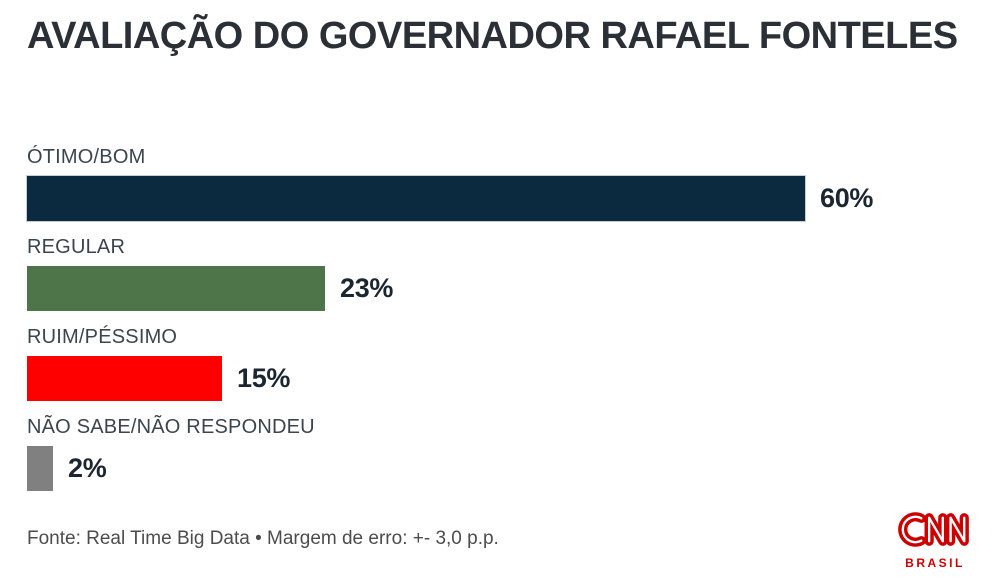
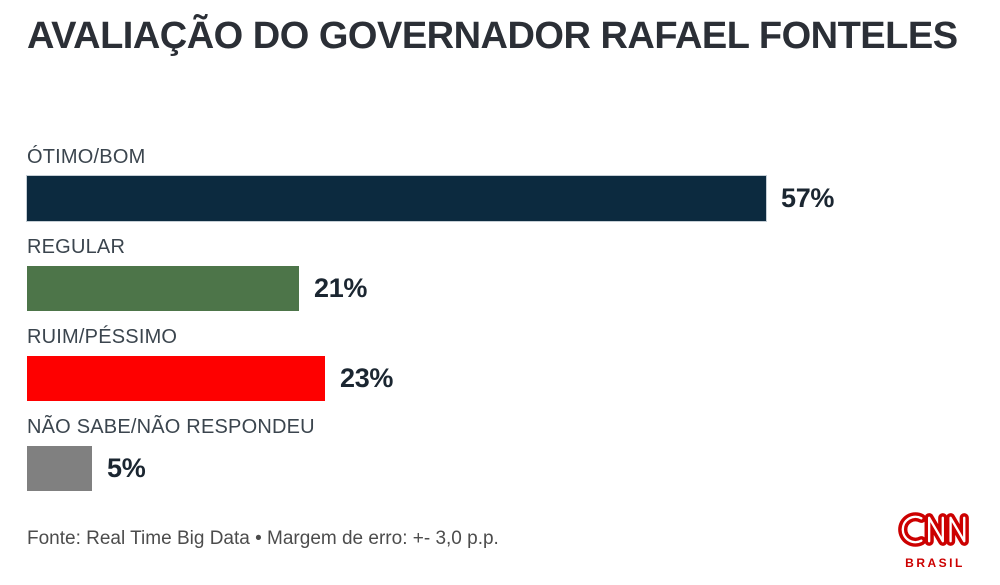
ÓTIMO/BOM: 60% -> 57%
REGULAR: 23% -> 21%
RUIM/PÉSSIMO: 15% -> 23%
NÃO SABE/NÃO RESPONDEU: 2% -> 5%
